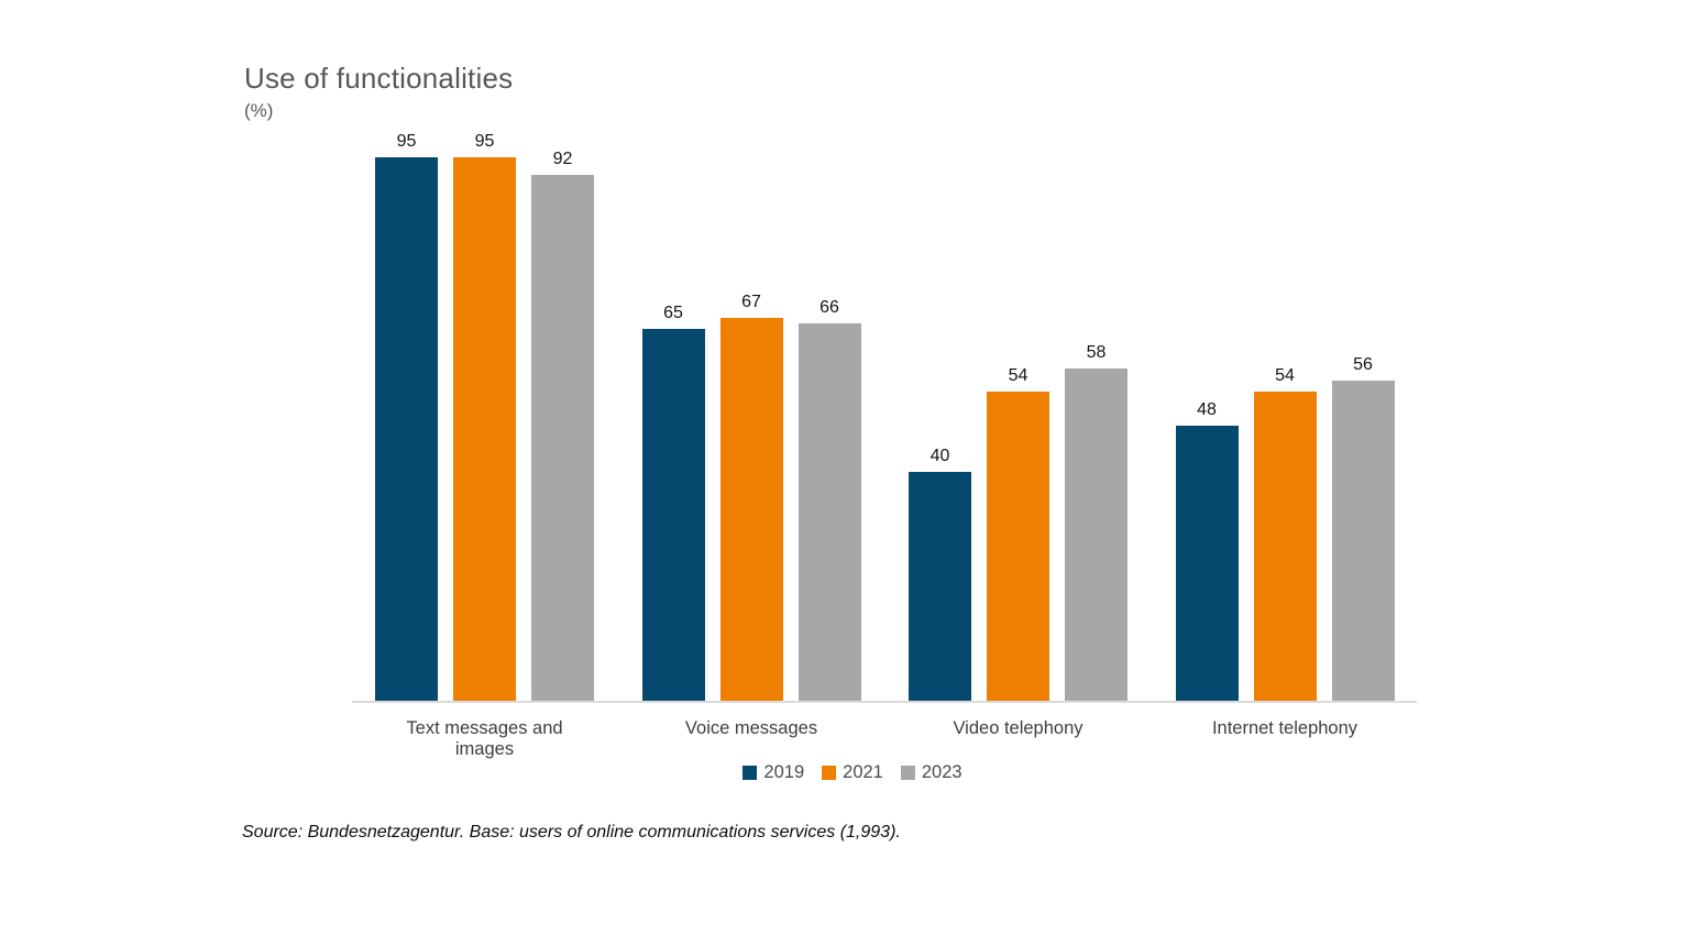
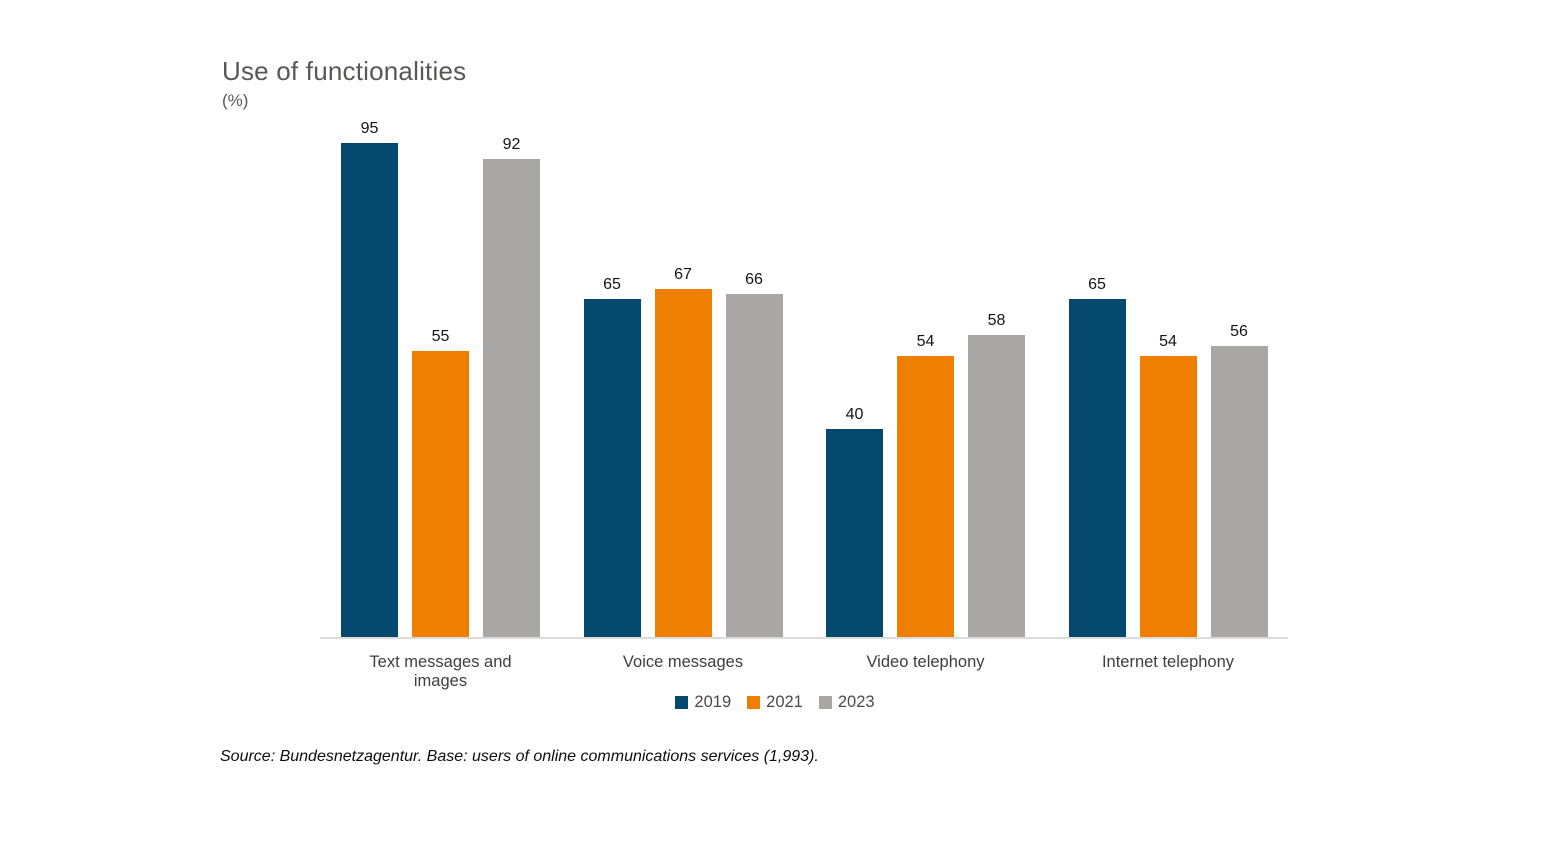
2021/Text messages and images: 95 -> 55
2019/Internet telephony: 48 -> 65
